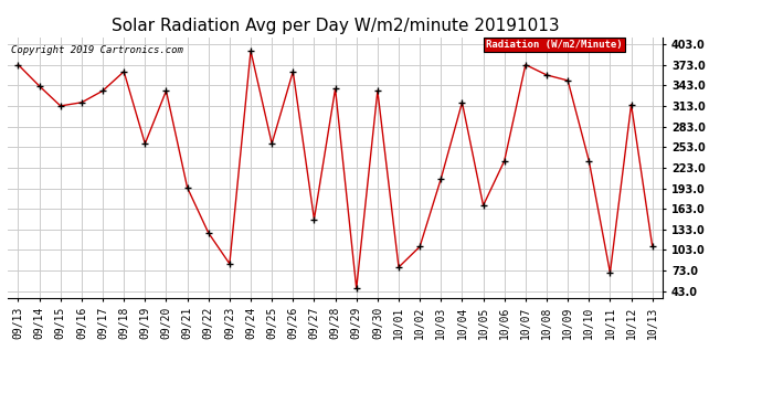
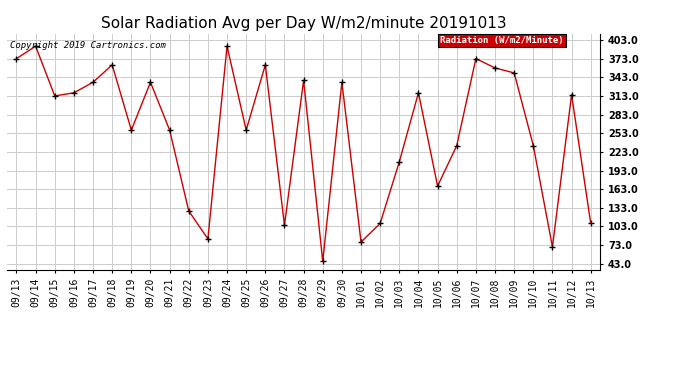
09/14: 342 -> 393
09/21: 194 -> 258
09/27: 148 -> 105
